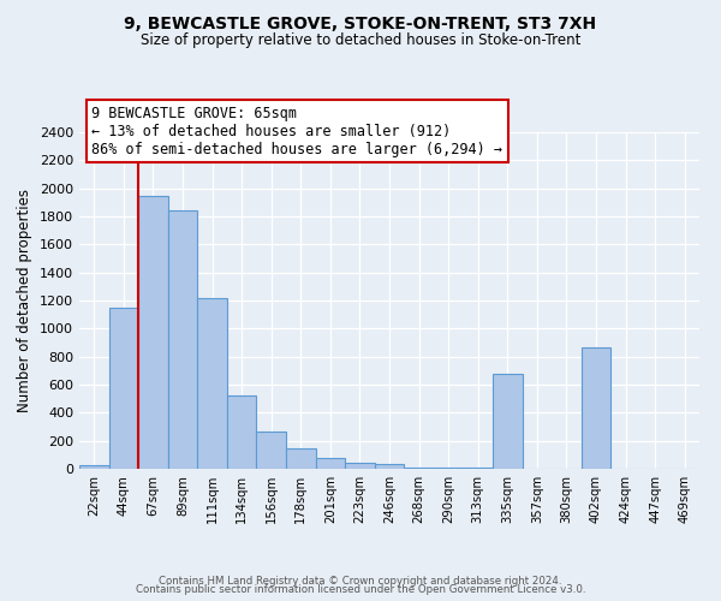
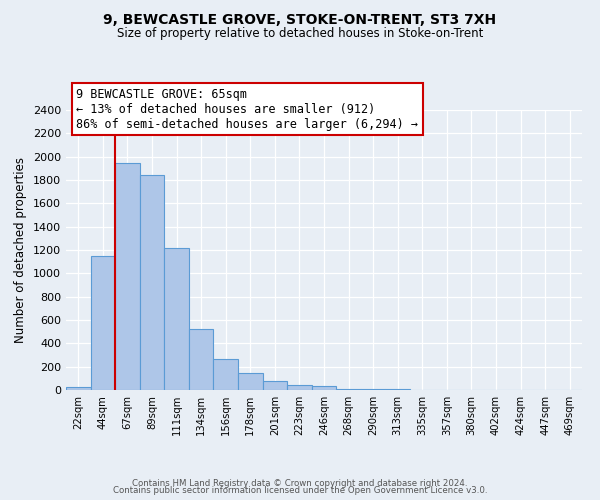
335sqm: 680 -> 0
402sqm: 870 -> 0
